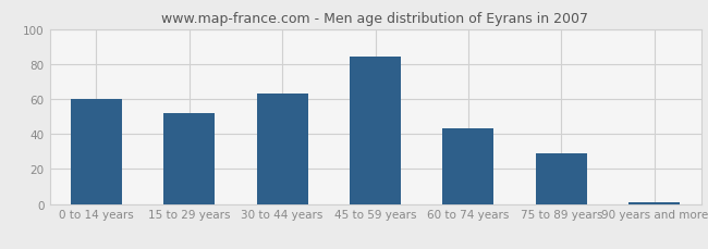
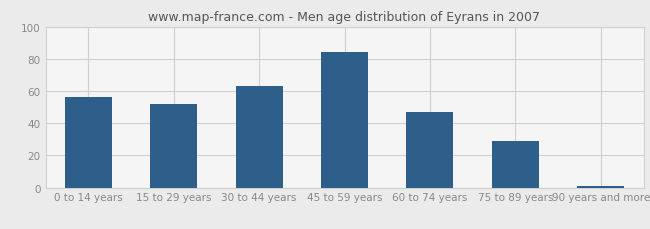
0 to 14 years: 60 -> 56
60 to 74 years: 43 -> 47
